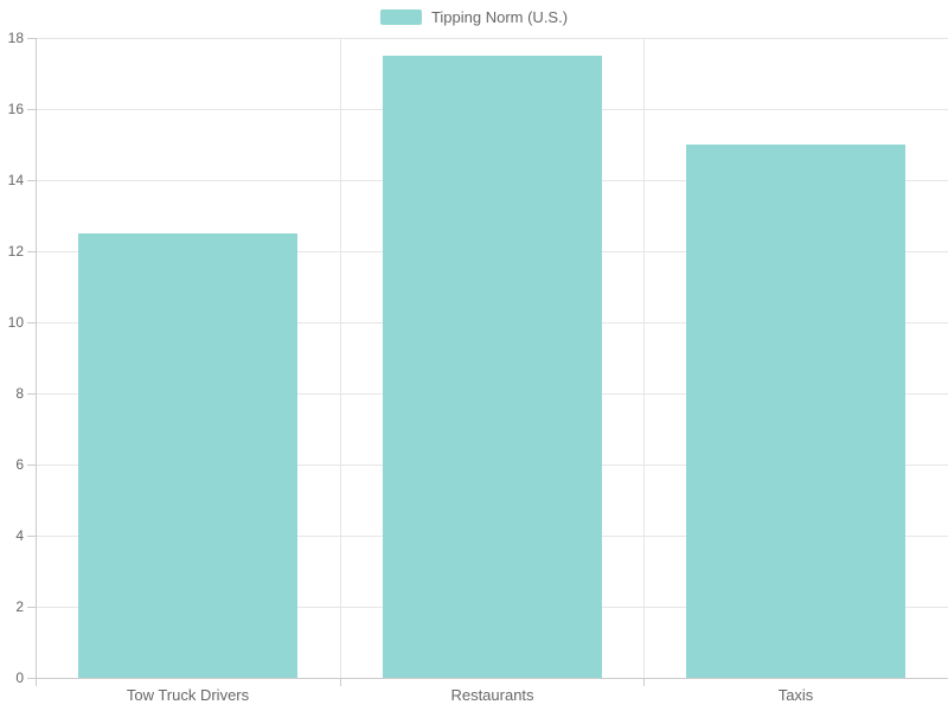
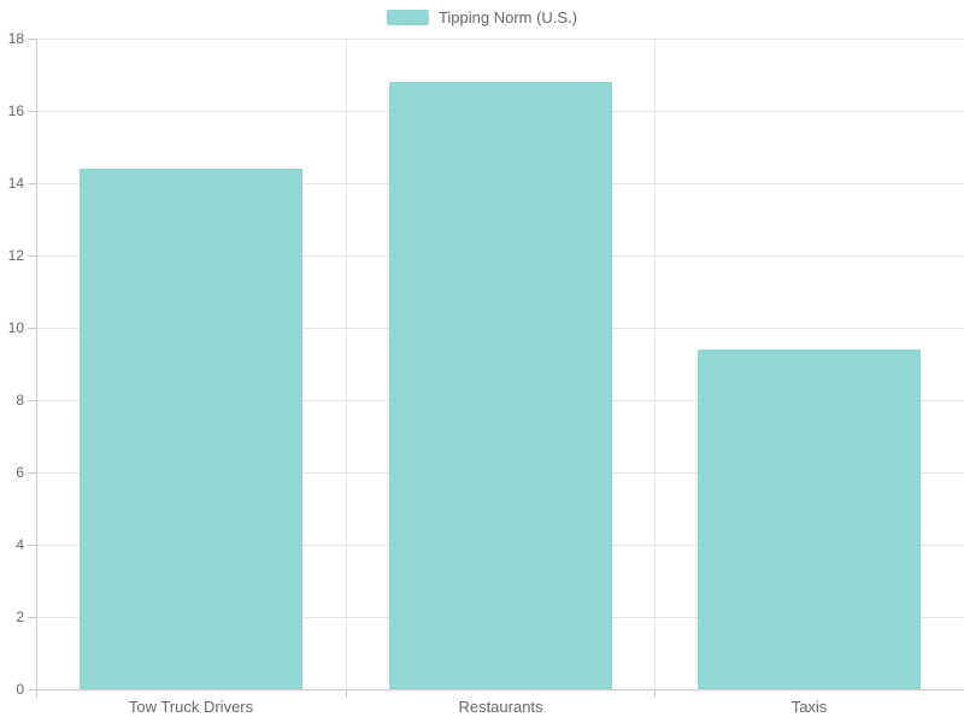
Tow Truck Drivers: 12.5 -> 14.4
Restaurants: 17.5 -> 16.8
Taxis: 15.0 -> 9.4
